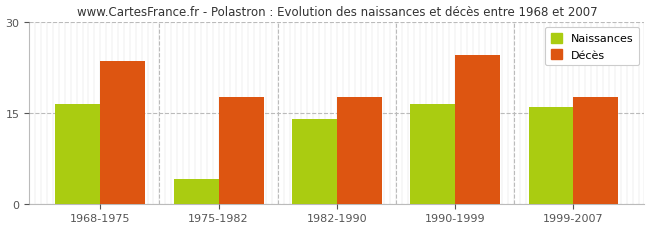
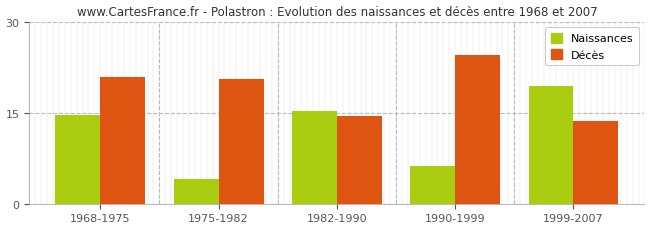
Naissances/1968-1975: 16.5 -> 14.6
Décès/1968-1975: 23.5 -> 20.8
Décès/1975-1982: 17.5 -> 20.6
Naissances/1982-1990: 14.0 -> 15.2
Décès/1982-1990: 17.5 -> 14.4
Naissances/1990-1999: 16.5 -> 6.2
Naissances/1999-2007: 16.0 -> 19.4
Décès/1999-2007: 17.5 -> 13.6
